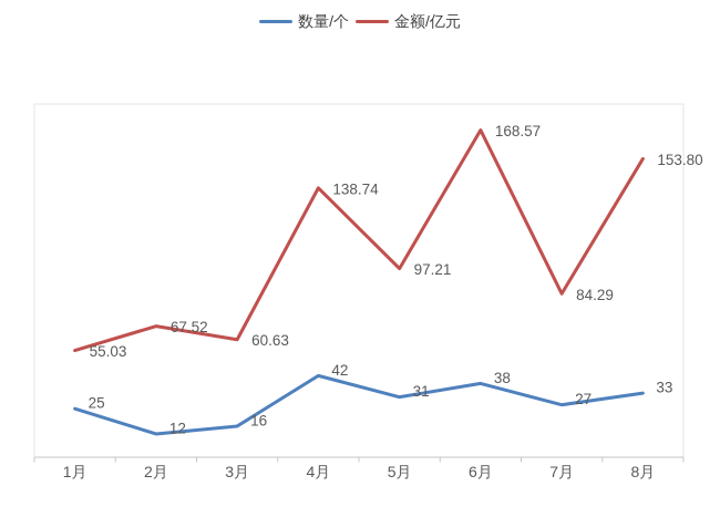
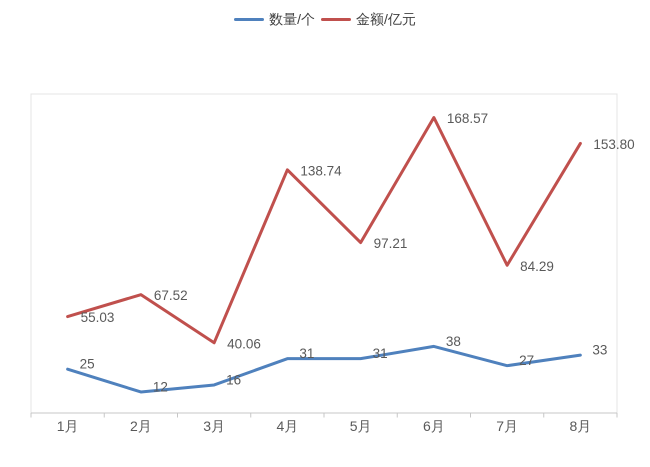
金额/亿元/3月: 60.63 -> 40.06
数量/个/4月: 42 -> 31
